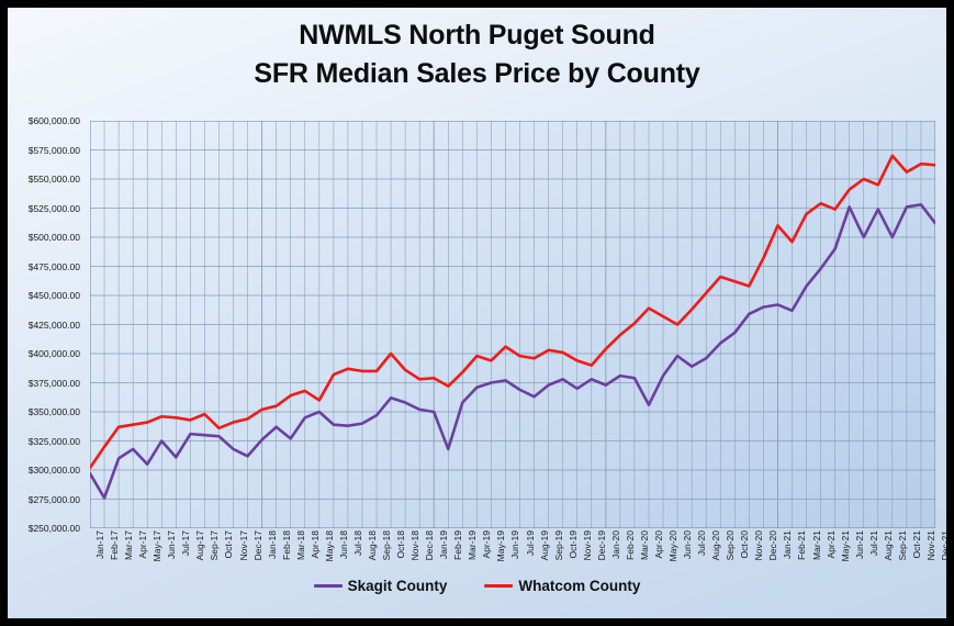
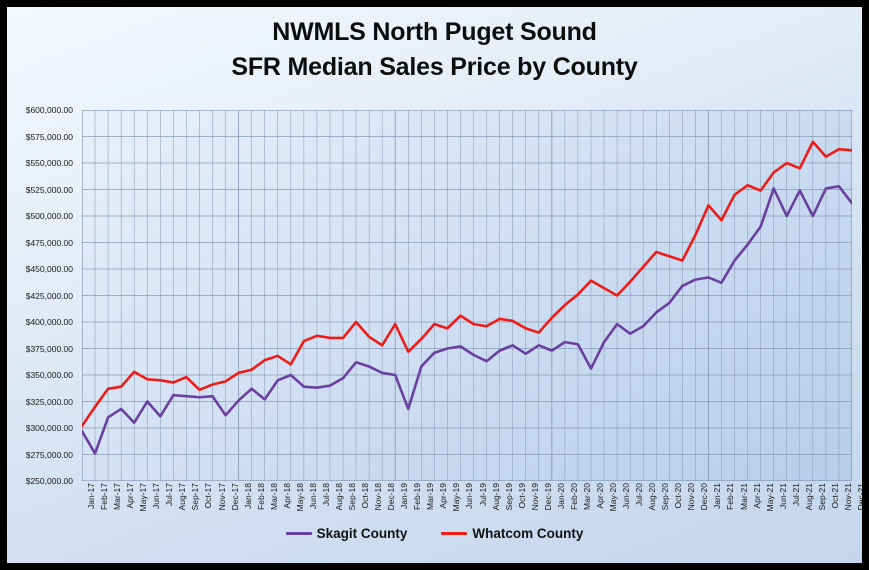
Whatcom County/May-17: $341000 -> $353000
Skagit County/Nov-17: $318000 -> $330000
Whatcom County/Jan-19: $379000 -> $398000
